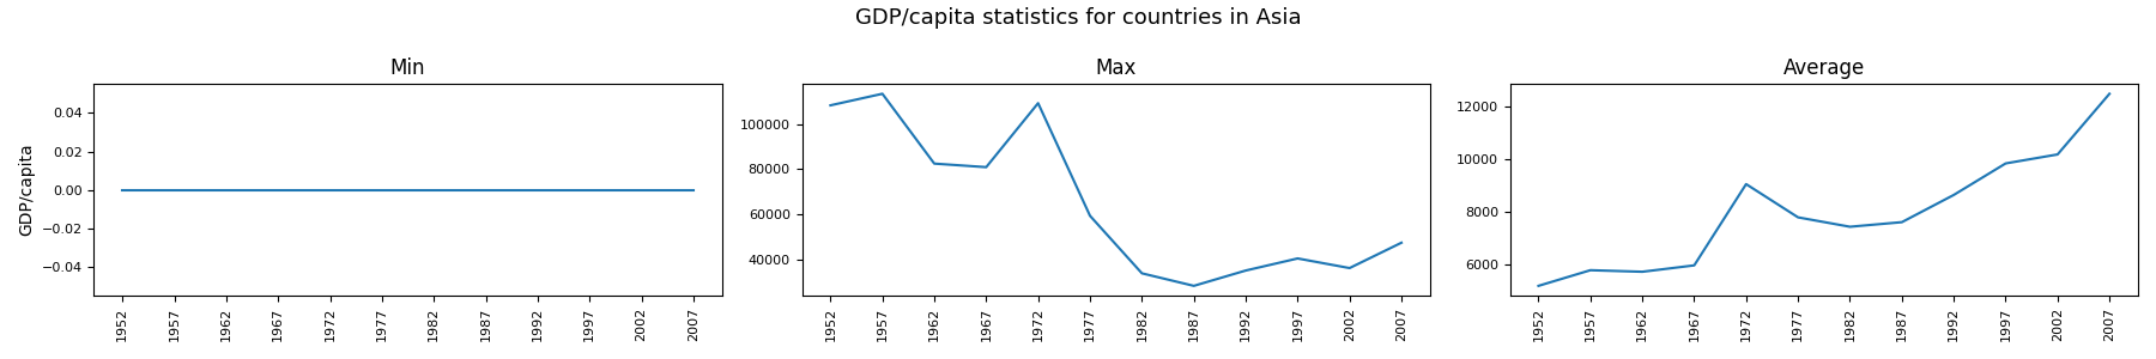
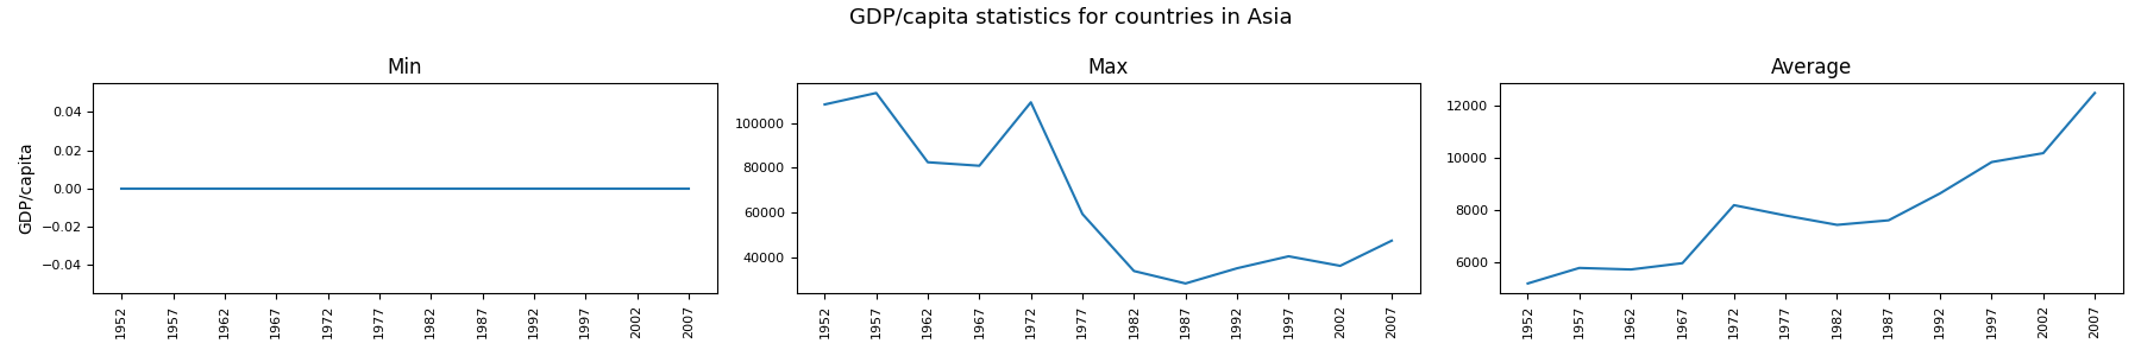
Average/1972: 9050 -> 8190
